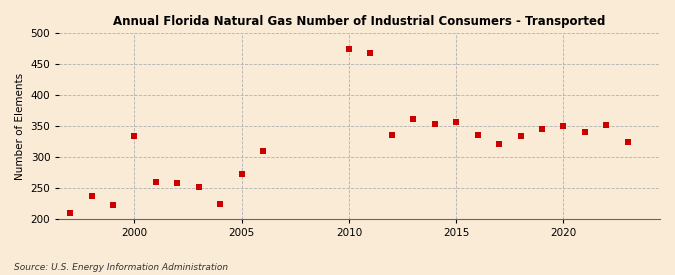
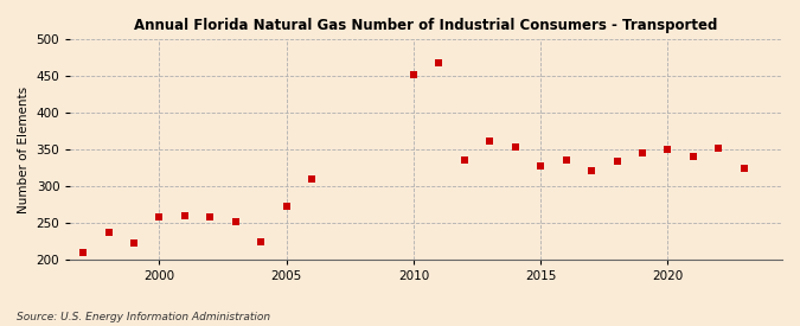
2000: 334 -> 258
2010: 474 -> 452
2015: 356 -> 328
